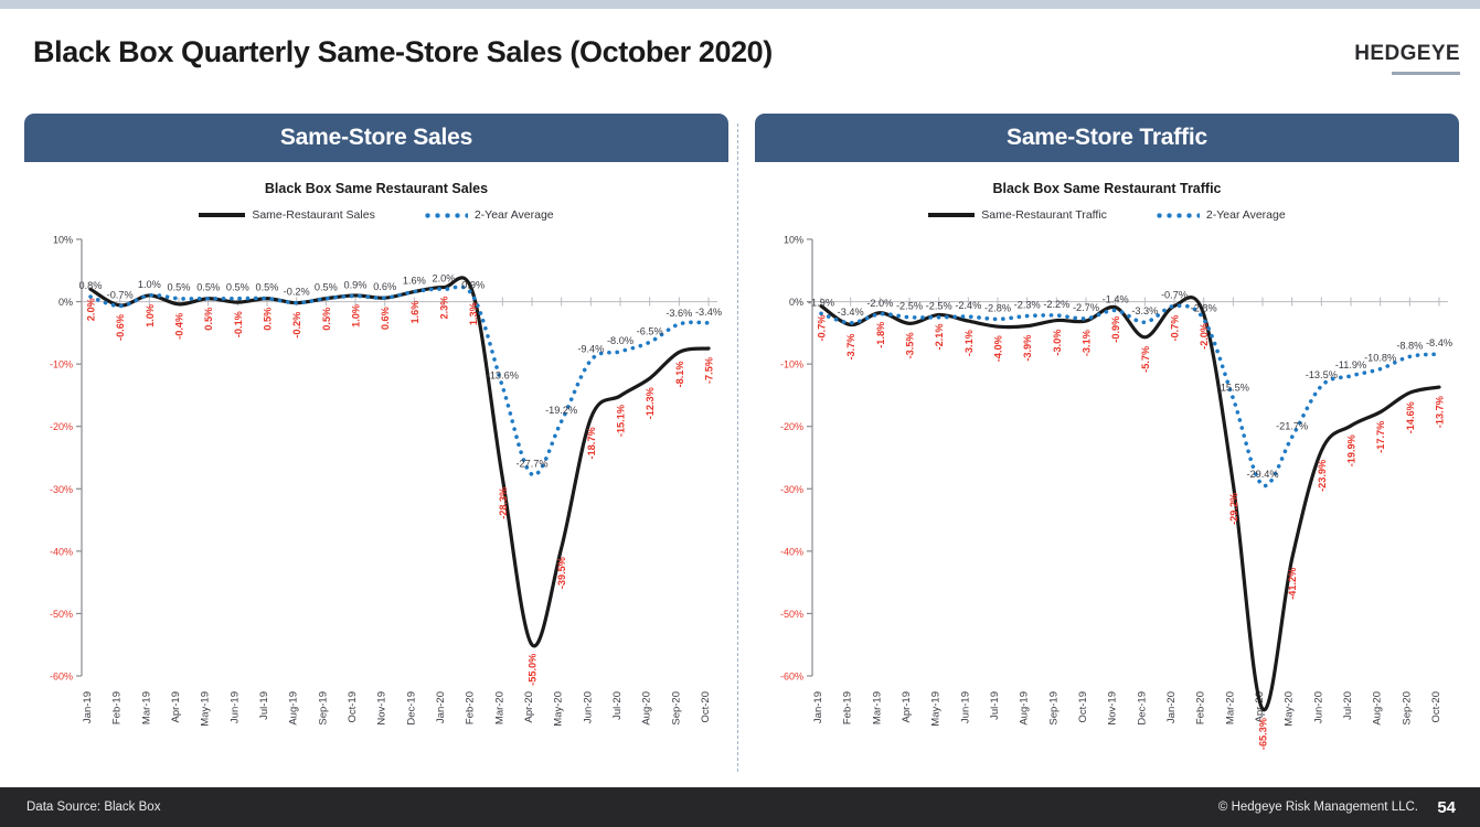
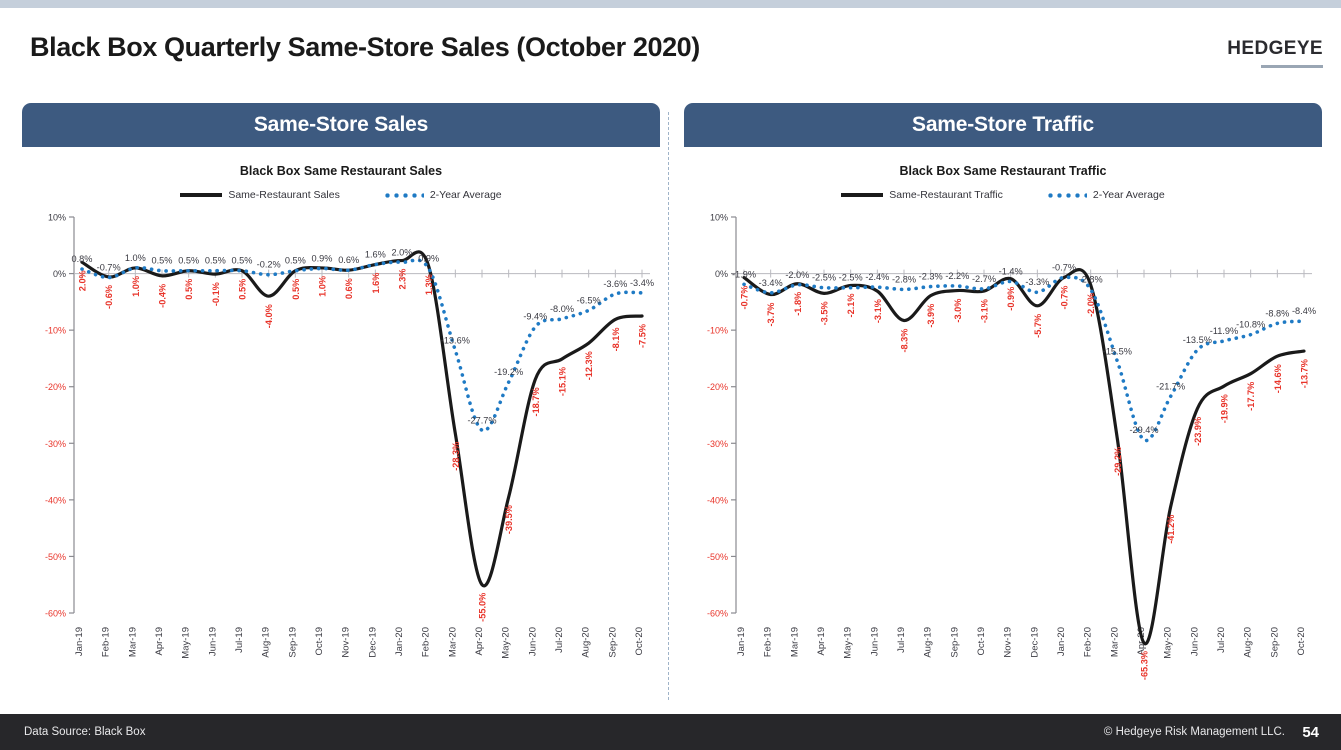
Black Box Same Restaurant Sales/Same-Restaurant Sales/Aug-19: -0.2% -> -4.0%
Black Box Same Restaurant Traffic/Same-Restaurant Traffic/Jul-19: -4.0% -> -8.3%
